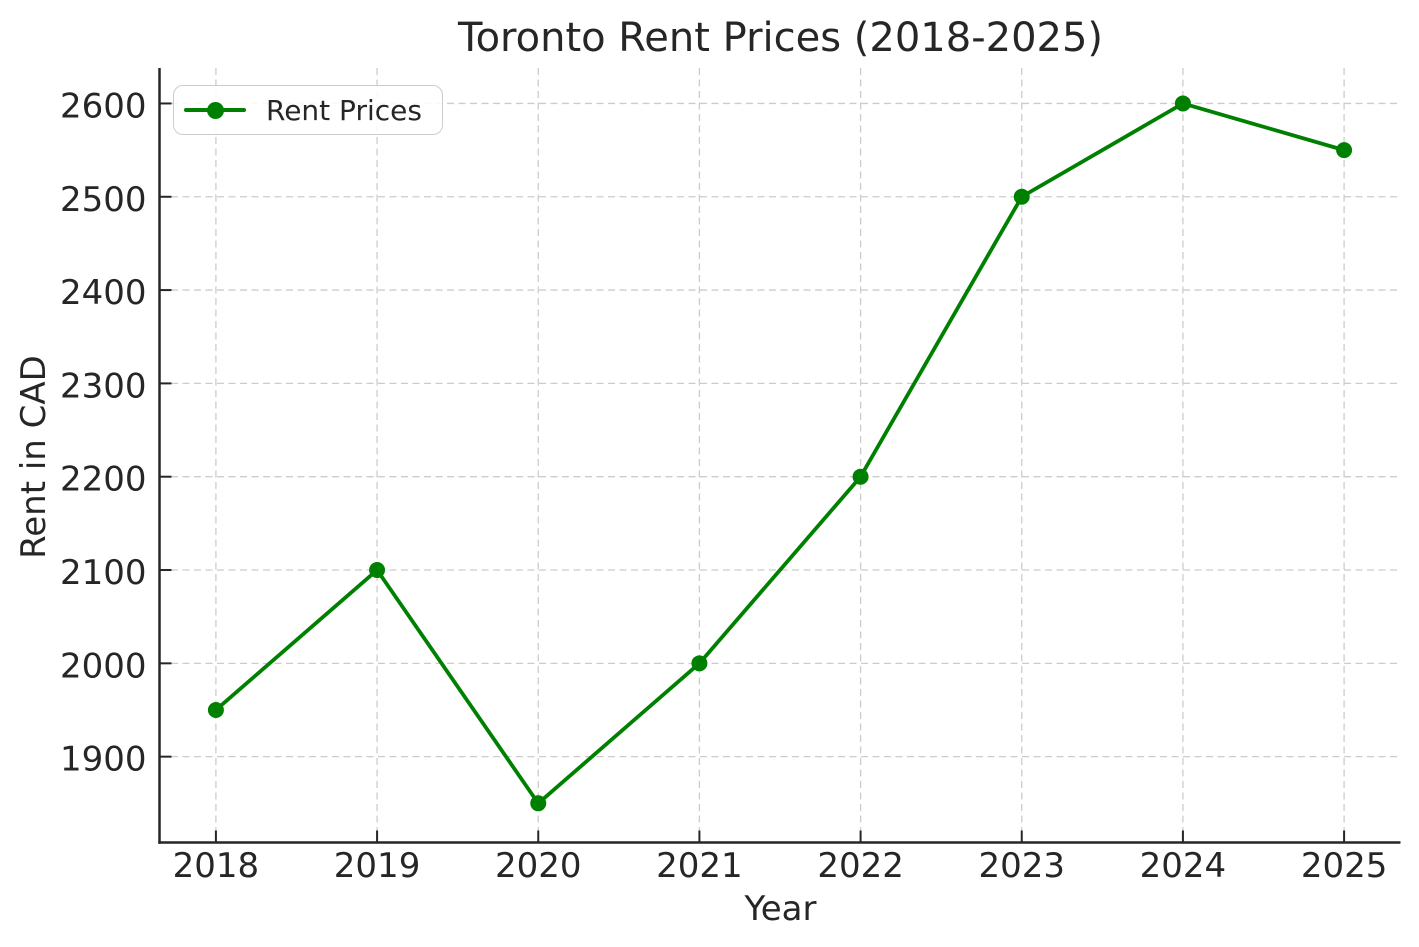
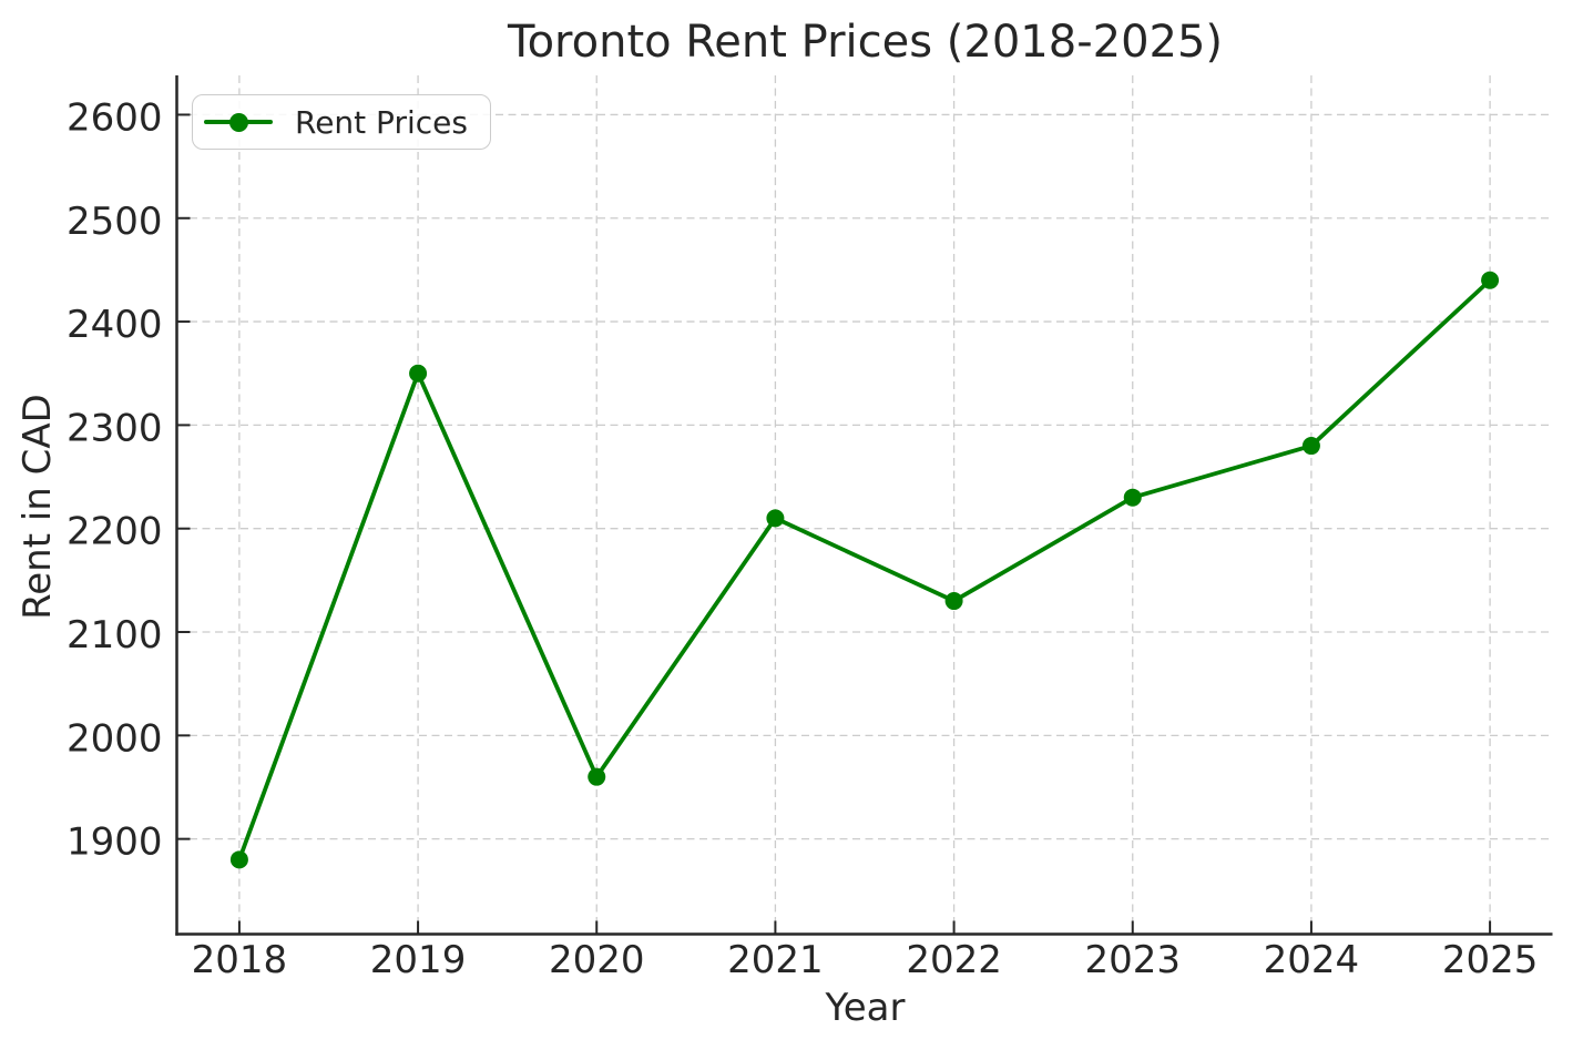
2018: 1950 -> 1880
2019: 2100 -> 2350
2020: 1850 -> 1960
2021: 2000 -> 2210
2022: 2200 -> 2130
2023: 2500 -> 2230
2024: 2600 -> 2280
2025: 2550 -> 2440
